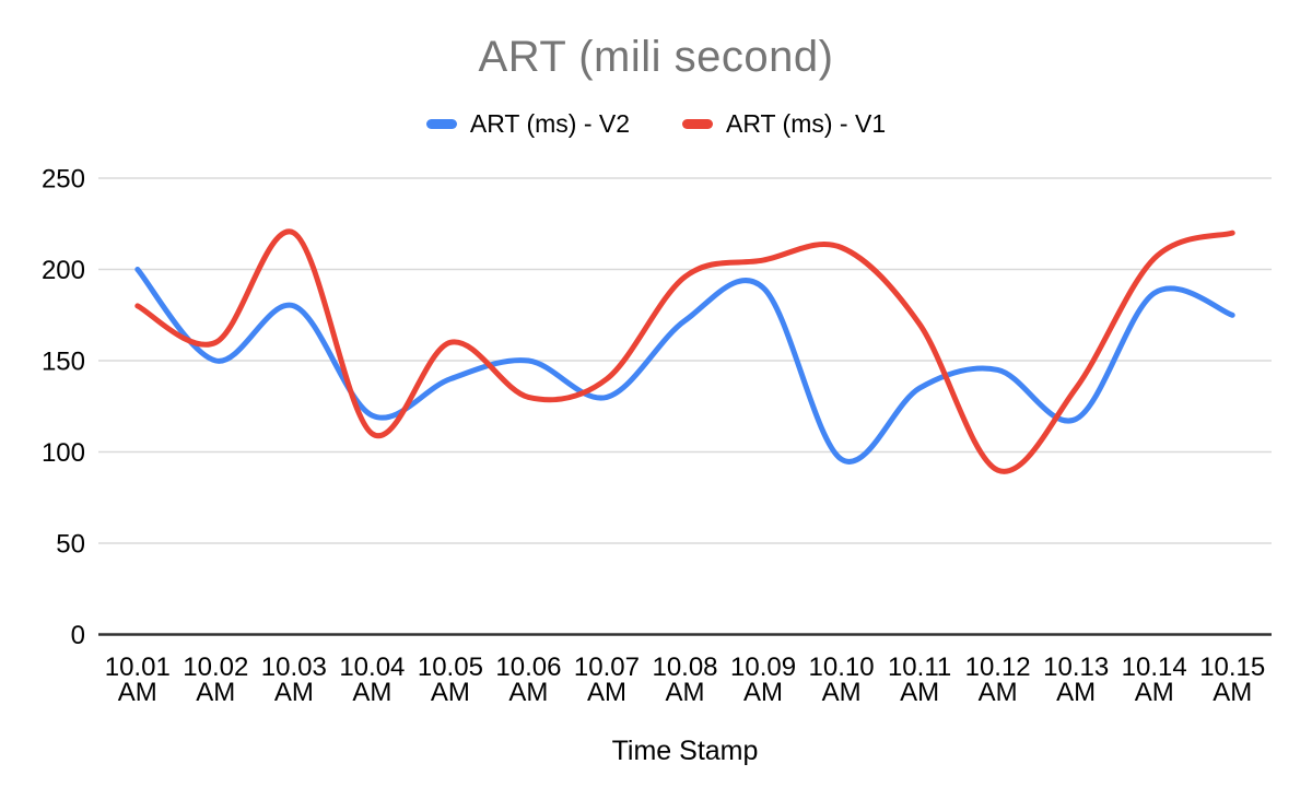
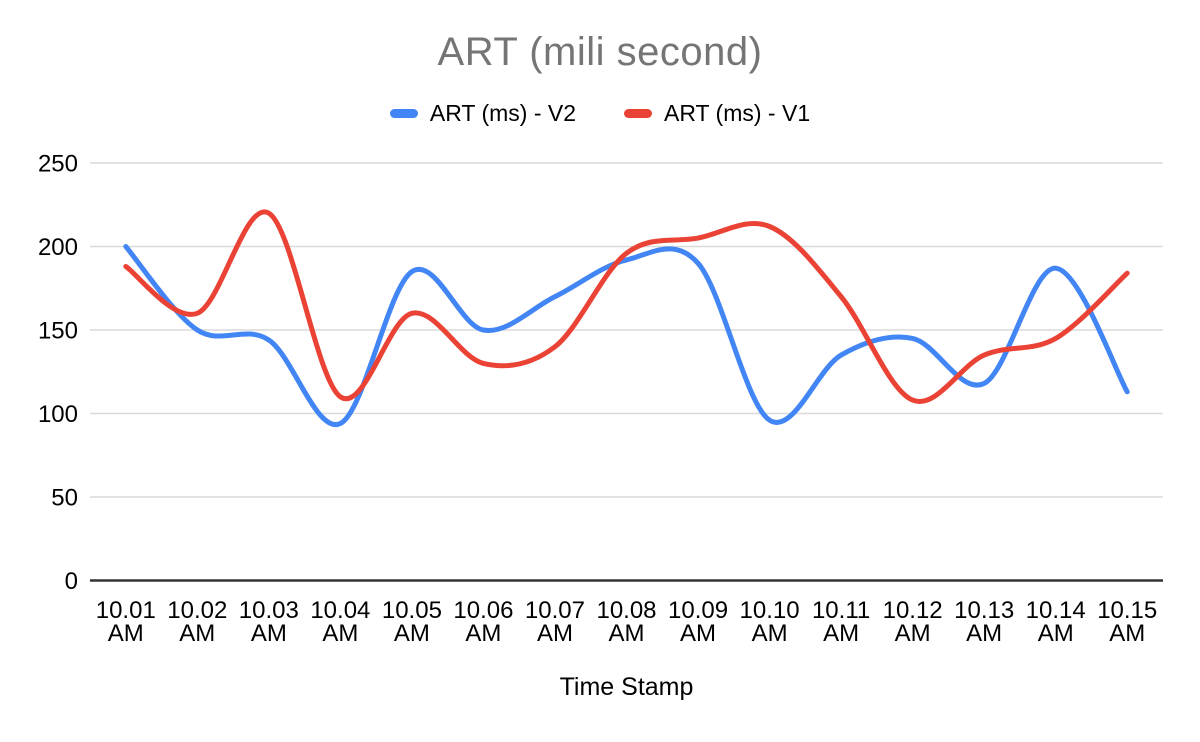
ART (ms) - V1/10.01 AM: 180 -> 188
ART (ms) - V2/10.03 AM: 180 -> 144
ART (ms) - V2/10.04 AM: 120 -> 94
ART (ms) - V2/10.05 AM: 140 -> 185
ART (ms) - V2/10.07 AM: 130 -> 170
ART (ms) - V2/10.08 AM: 172 -> 192
ART (ms) - V1/10.12 AM: 90 -> 108
ART (ms) - V1/10.14 AM: 206 -> 145
ART (ms) - V2/10.15 AM: 175 -> 113
ART (ms) - V1/10.15 AM: 220 -> 184
